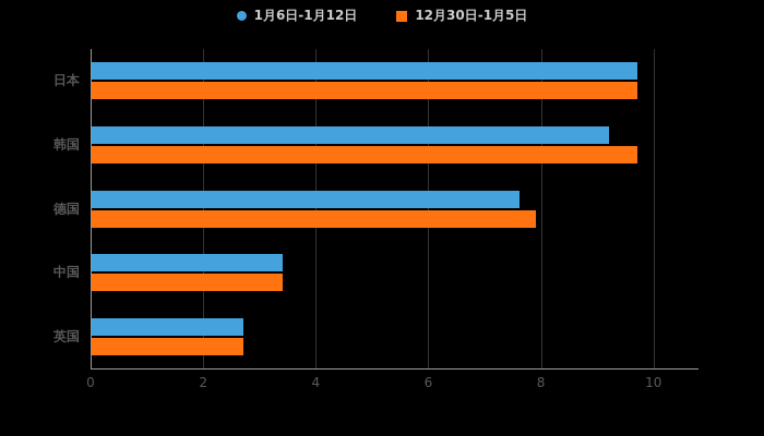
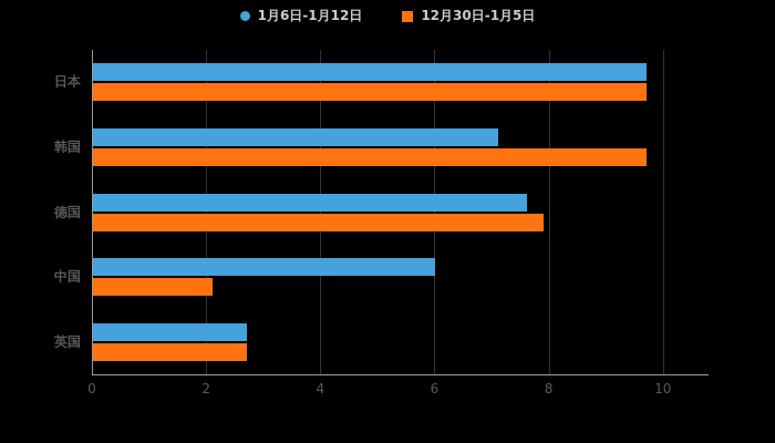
1月6日-1月12日/韩国: 9.2 -> 7.1
1月6日-1月12日/中国: 3.4 -> 6.0
12月30日-1月5日/中国: 3.4 -> 2.1
